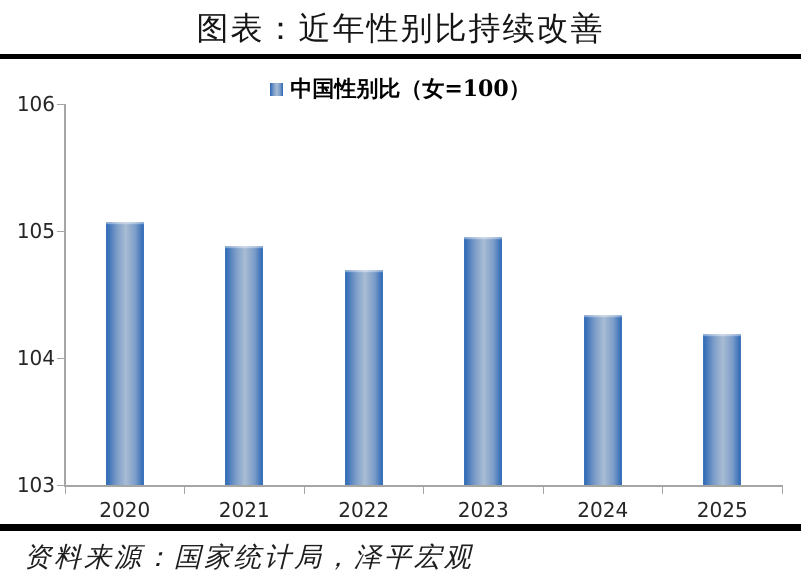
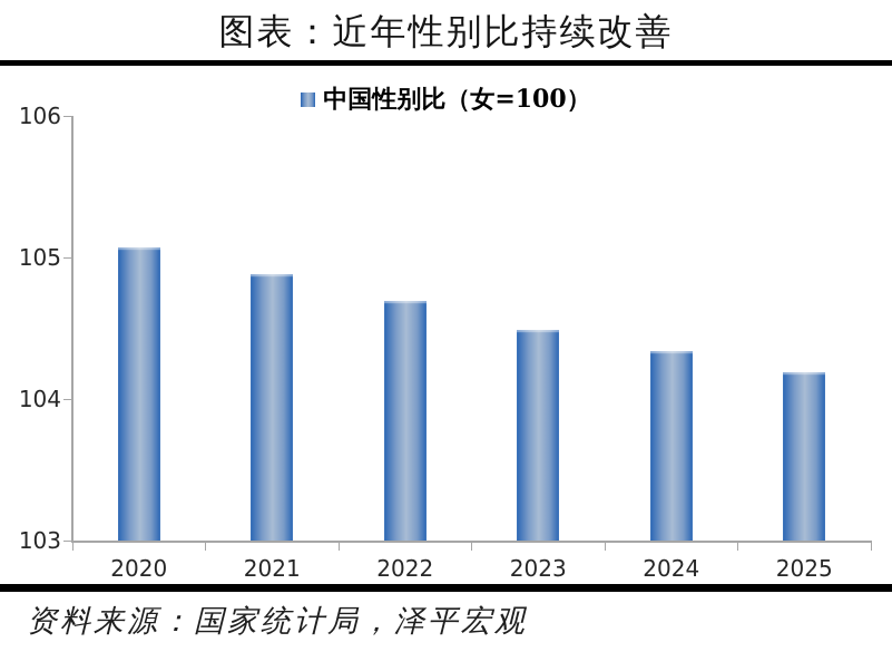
2023: 104.95 -> 104.49
